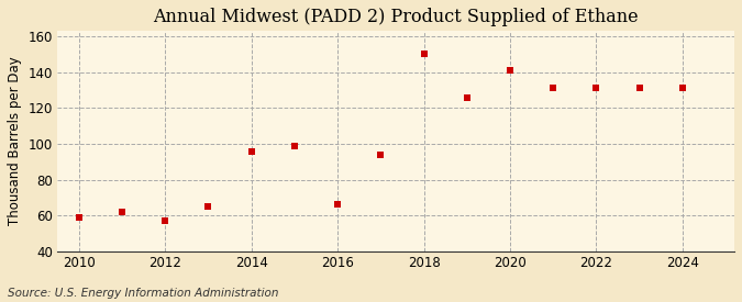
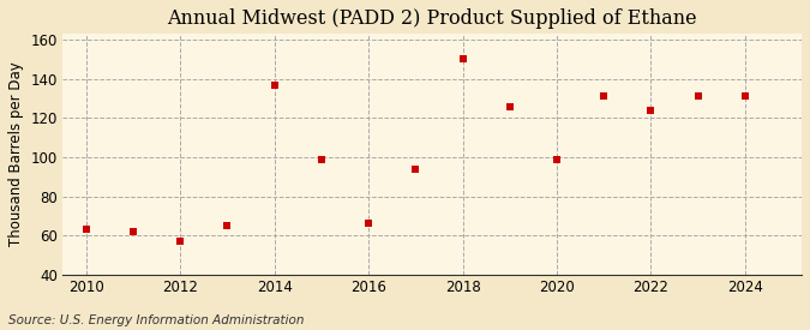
2010: 59 -> 63
2014: 96 -> 137
2020: 141 -> 99
2022: 131 -> 124
